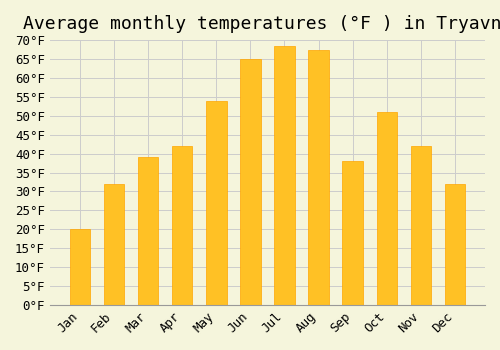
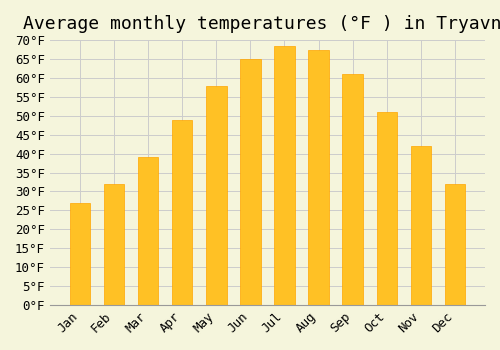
Jan: 20.0°F -> 27.0°F
Apr: 42.0°F -> 49.0°F
May: 54.0°F -> 58.0°F
Sep: 38.0°F -> 61.0°F
